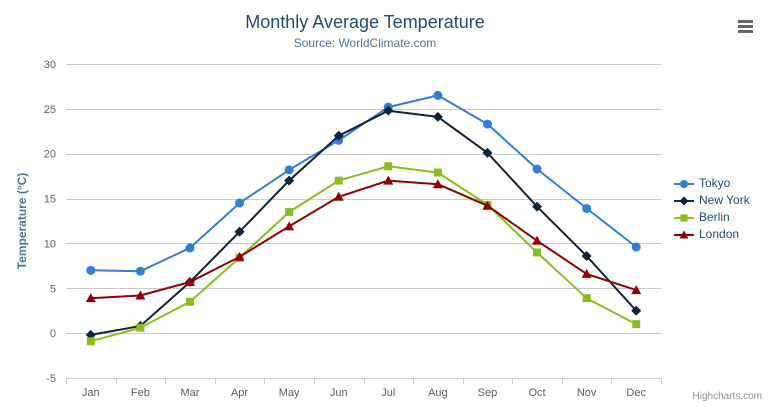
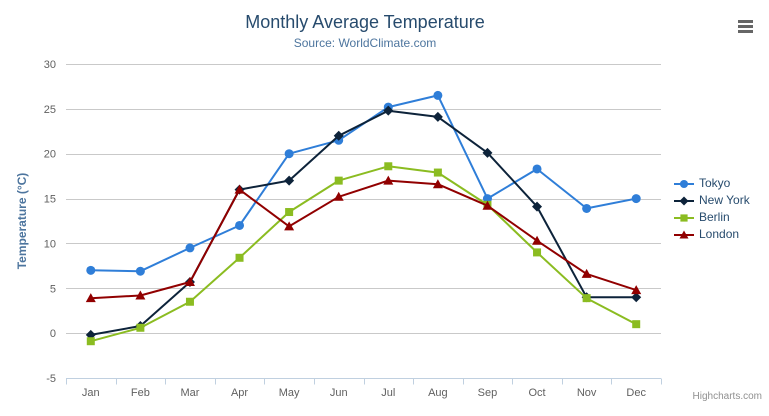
Tokyo/Apr: 14 -> 12
New York/Apr: 11 -> 16
London/Apr: 8 -> 16
Tokyo/May: 18 -> 20
Tokyo/Sep: 23 -> 15
New York/Nov: 9 -> 4
Tokyo/Dec: 10 -> 15
New York/Dec: 2 -> 4
